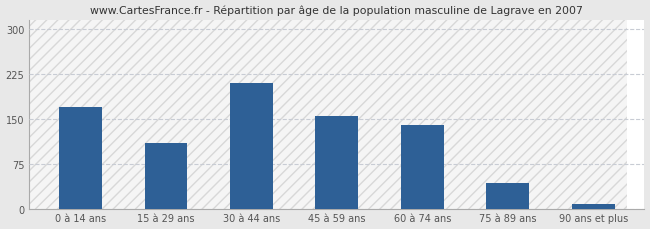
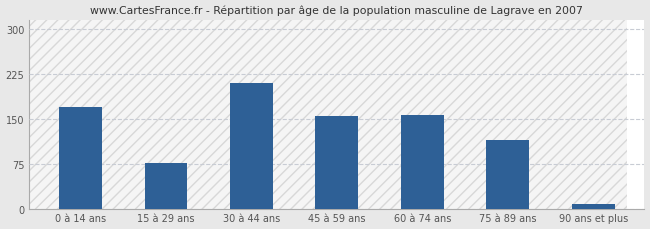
15 à 29 ans: 110 -> 76
60 à 74 ans: 140 -> 156
75 à 89 ans: 42 -> 114
